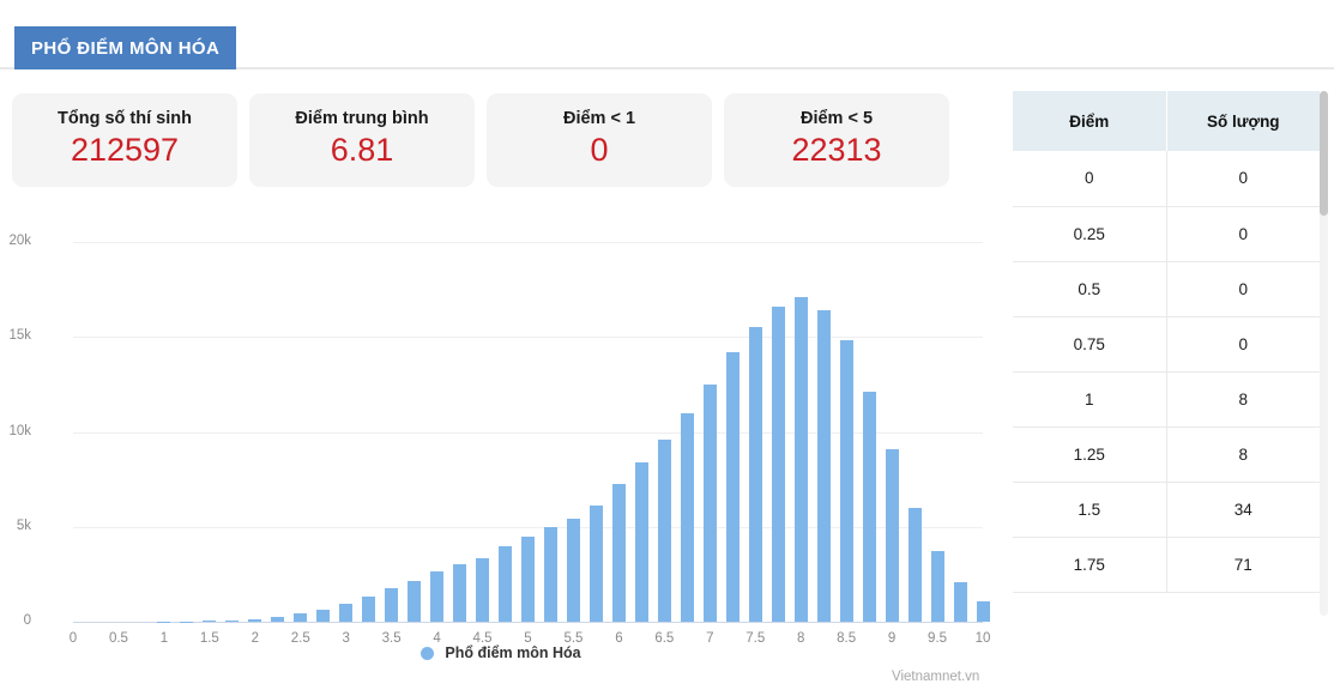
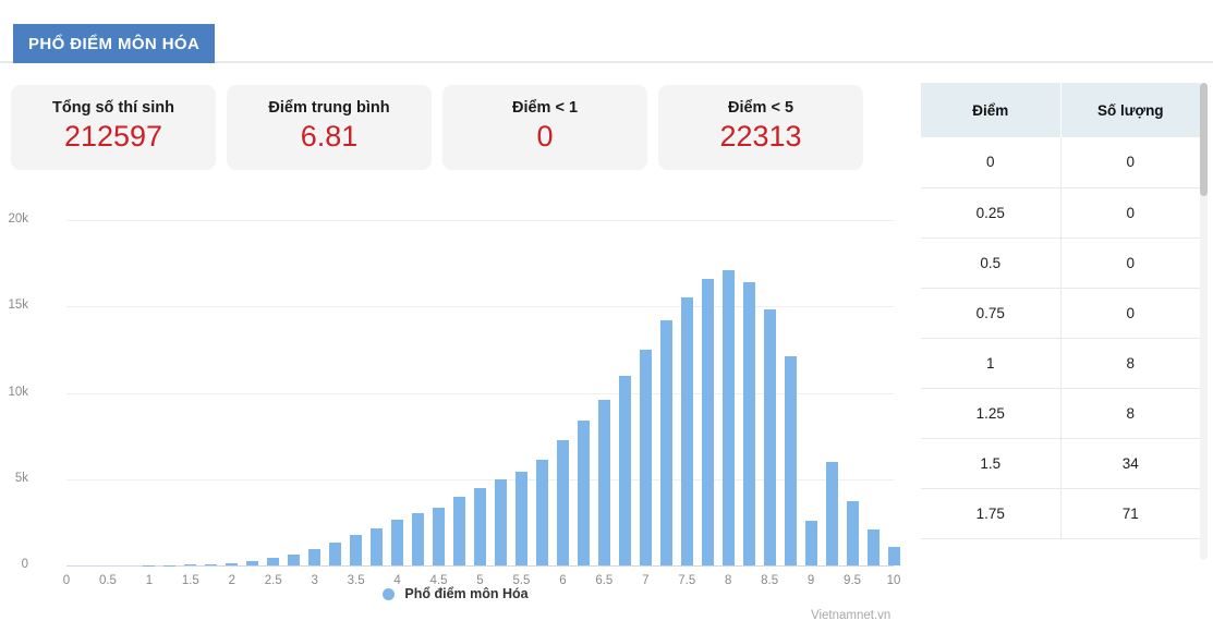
9: 9.1k -> 2.6k
